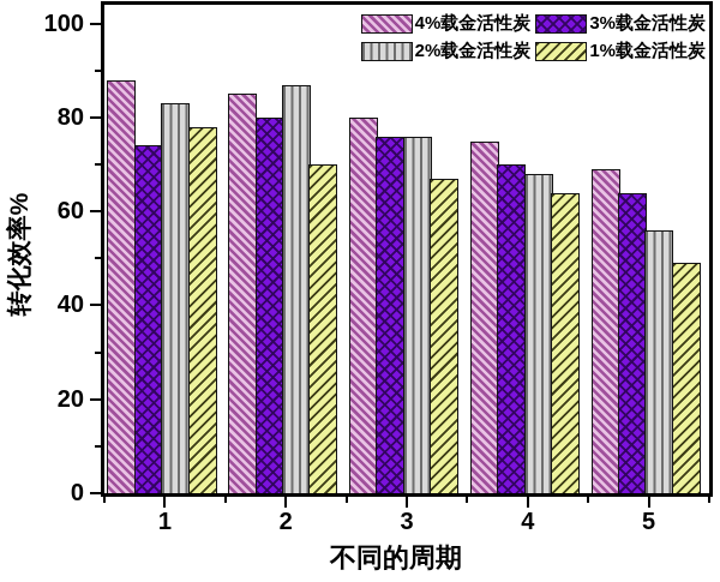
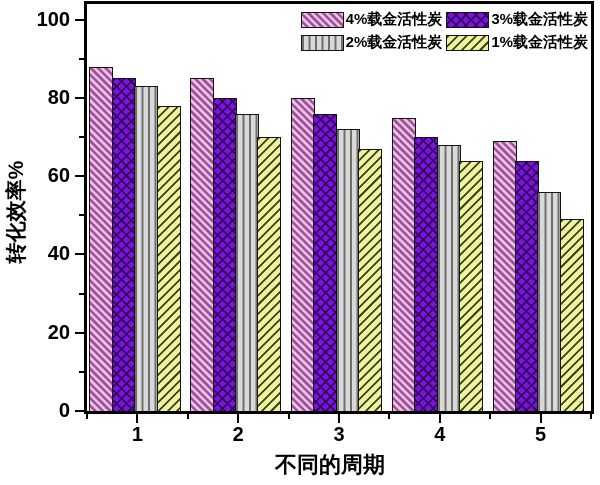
3%载金活性炭/1: 74 -> 85
2%载金活性炭/2: 87 -> 76
2%载金活性炭/3: 76 -> 72
